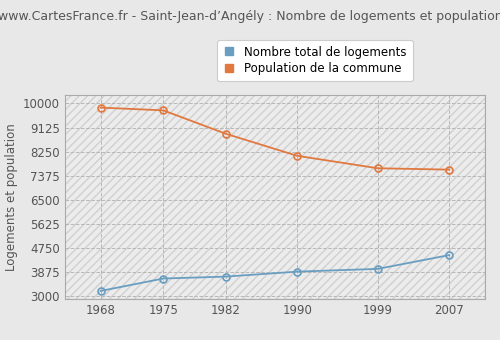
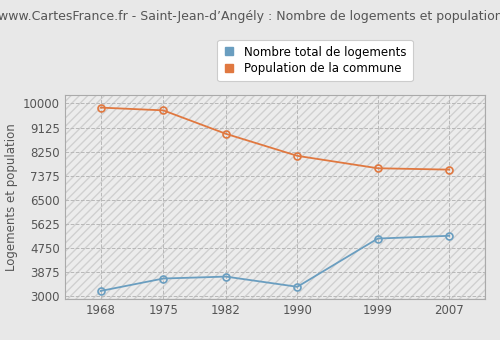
Nombre total de logements/1990: 3900 -> 3350
Nombre total de logements/1999: 4000 -> 5100
Nombre total de logements/2007: 4500 -> 5200
